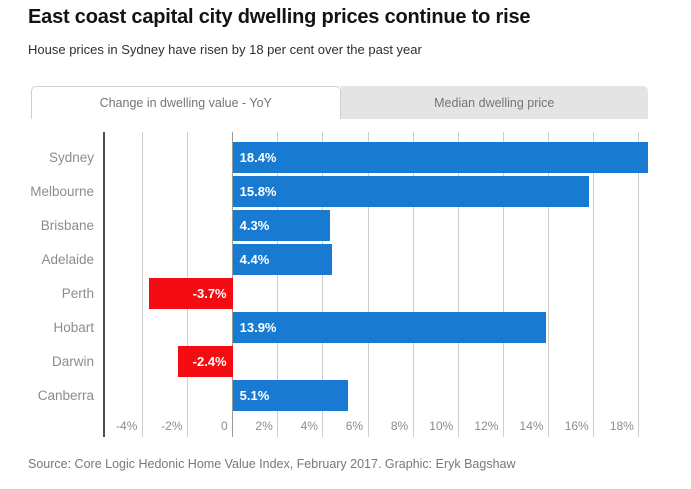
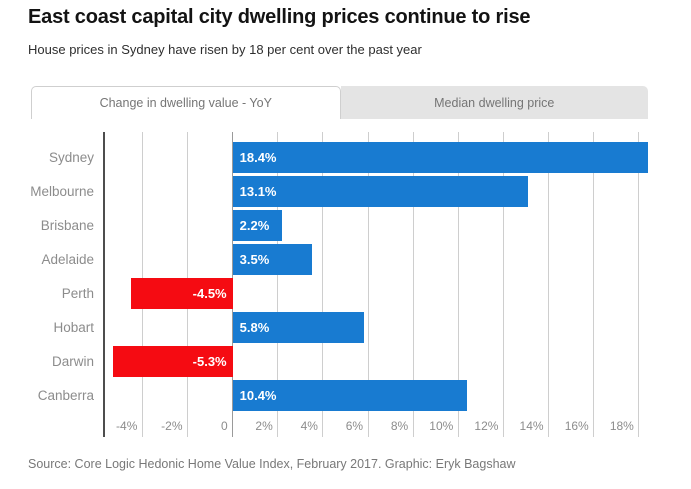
Melbourne: 15.8% -> 13.1%
Brisbane: 4.3% -> 2.2%
Adelaide: 4.4% -> 3.5%
Perth: -3.7% -> -4.5%
Hobart: 13.9% -> 5.8%
Darwin: -2.4% -> -5.3%
Canberra: 5.1% -> 10.4%
